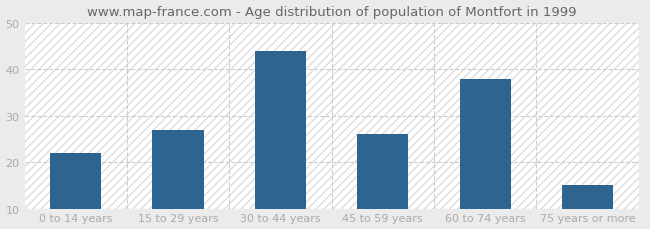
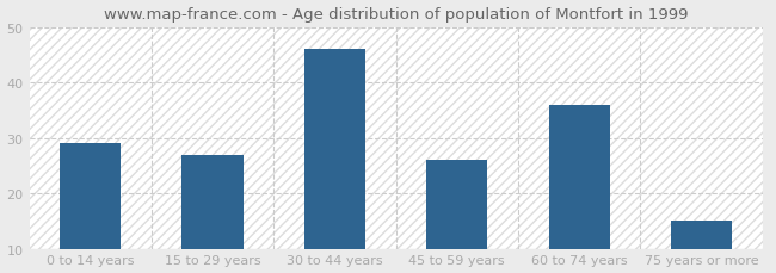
0 to 14 years: 22 -> 29
30 to 44 years: 44 -> 46
60 to 74 years: 38 -> 36
